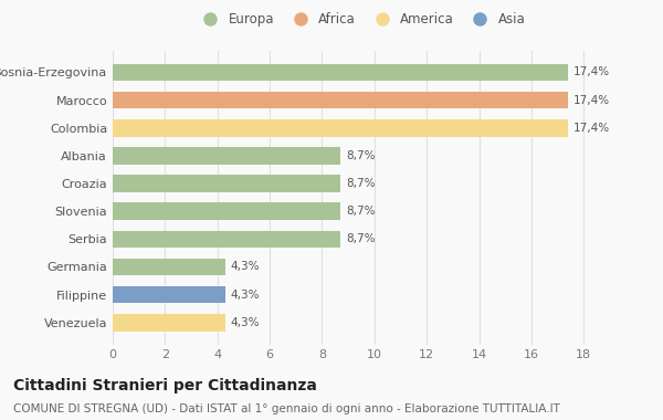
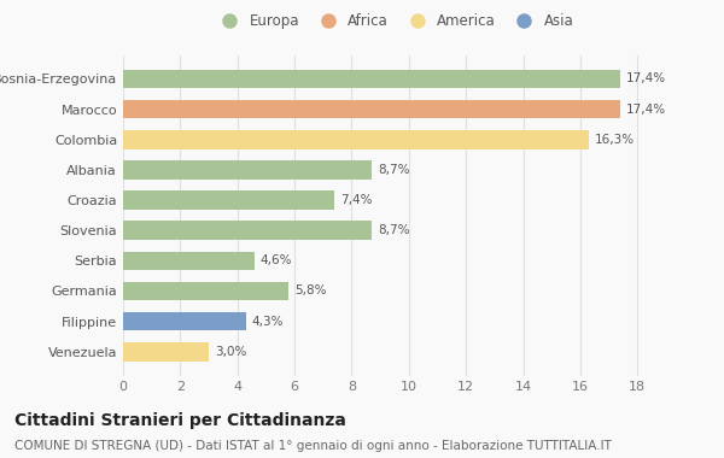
Colombia: 17,4% -> 16,3%
Croazia: 8,7% -> 7,4%
Serbia: 8,7% -> 4,6%
Germania: 4,3% -> 5,8%
Venezuela: 4,3% -> 3,0%
